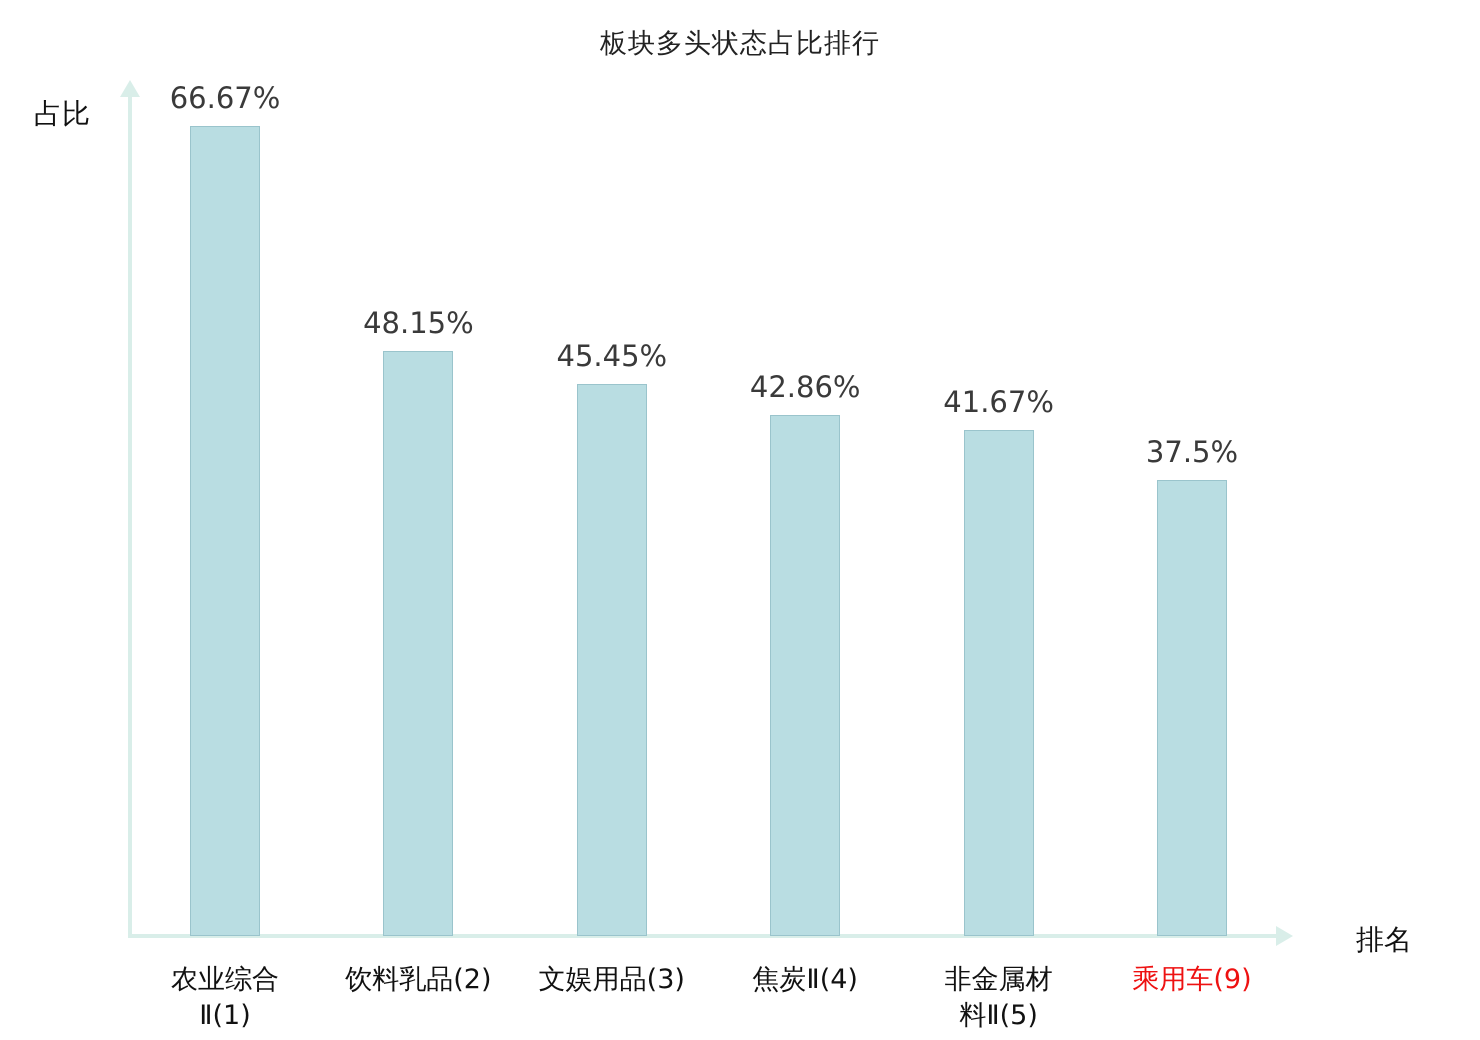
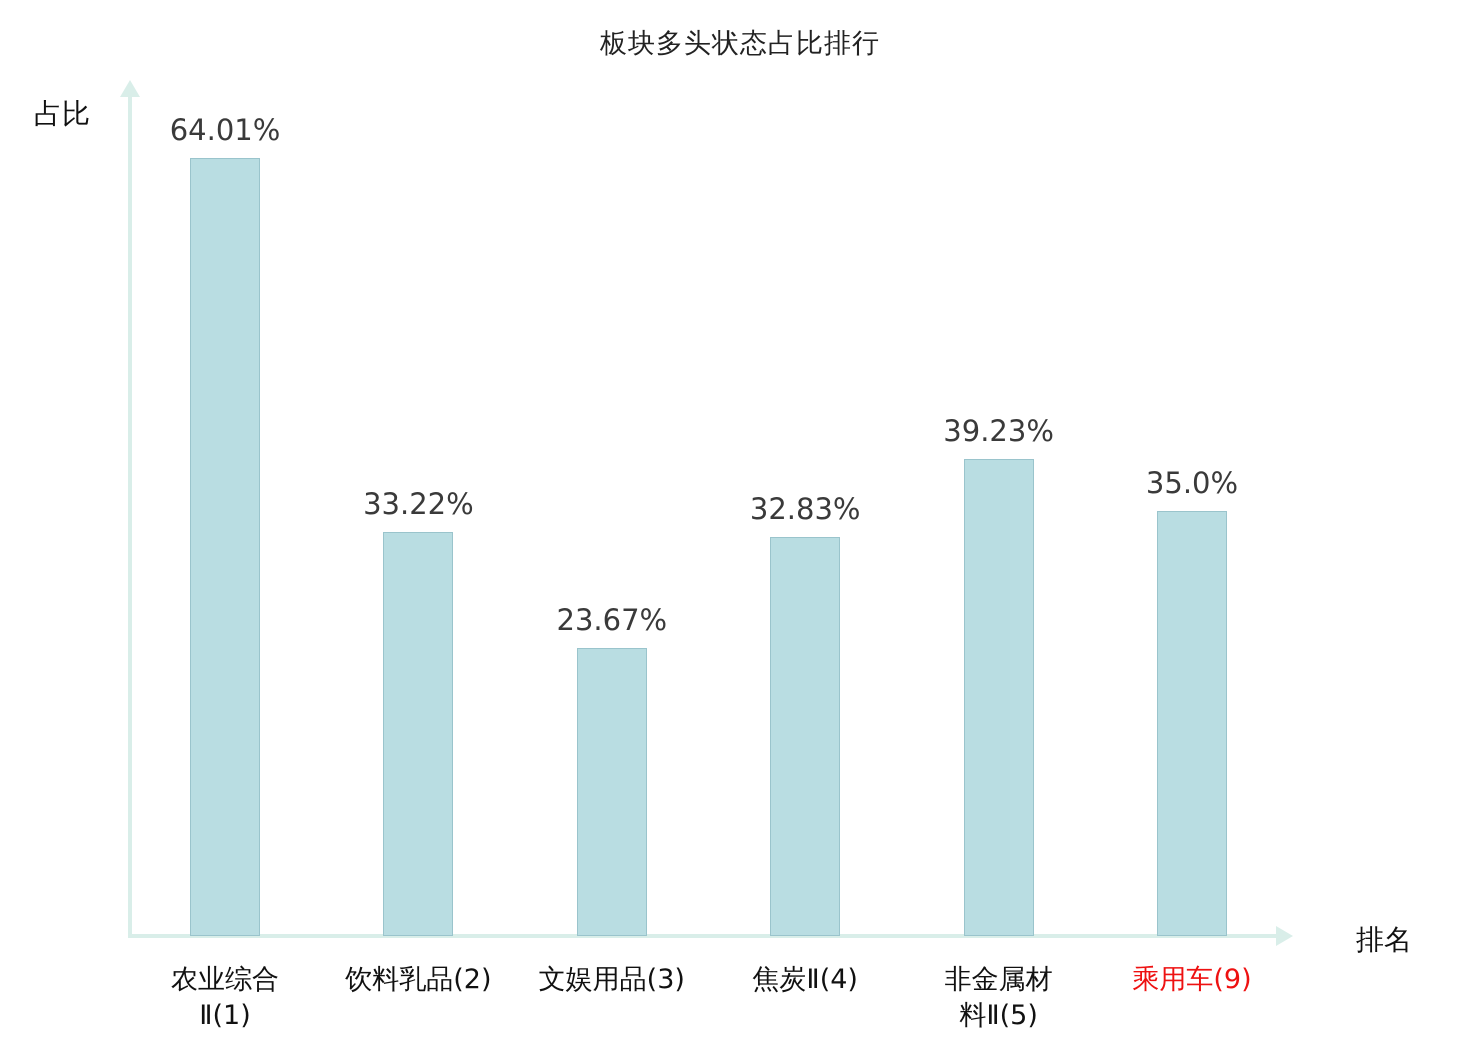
农业综合Ⅱ(1): 66.67% -> 64.01%
饮料乳品(2): 48.15% -> 33.22%
文娱用品(3): 45.45% -> 23.67%
焦炭Ⅱ(4): 42.86% -> 32.83%
非金属材料Ⅱ(5): 41.67% -> 39.23%
乘用车(9): 37.5% -> 35.0%
